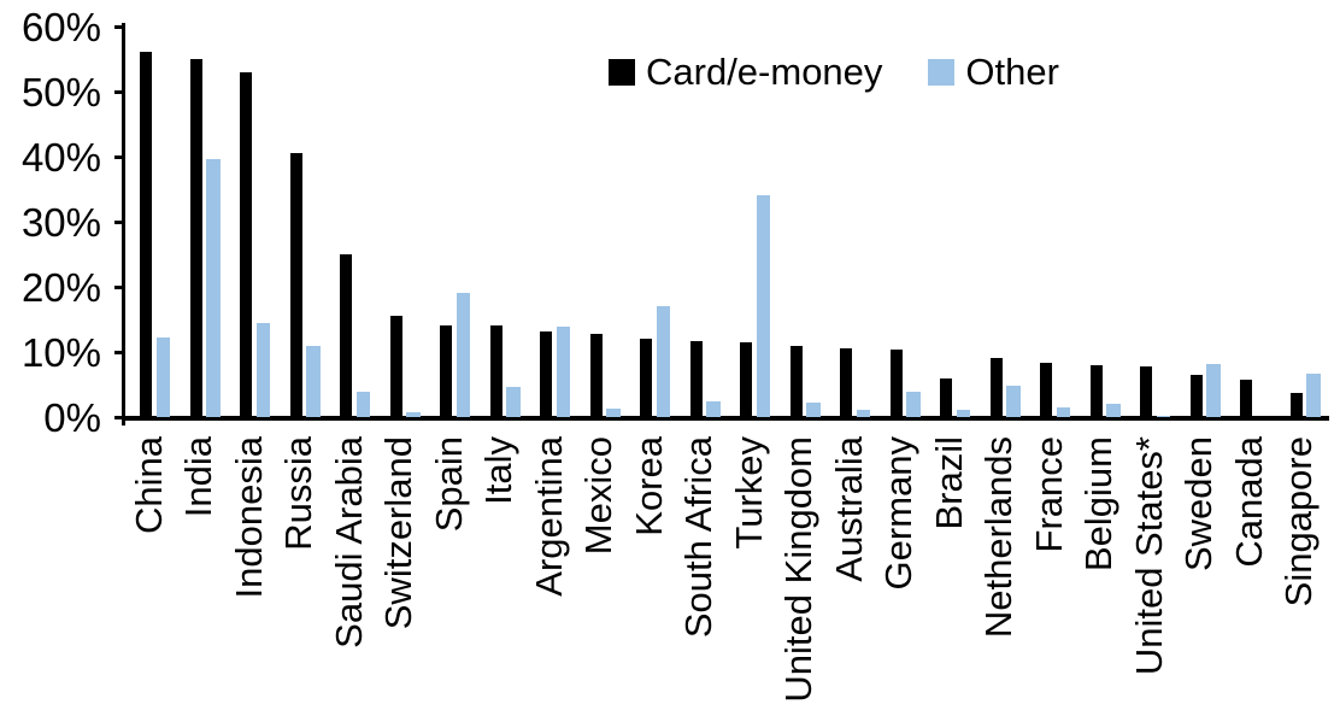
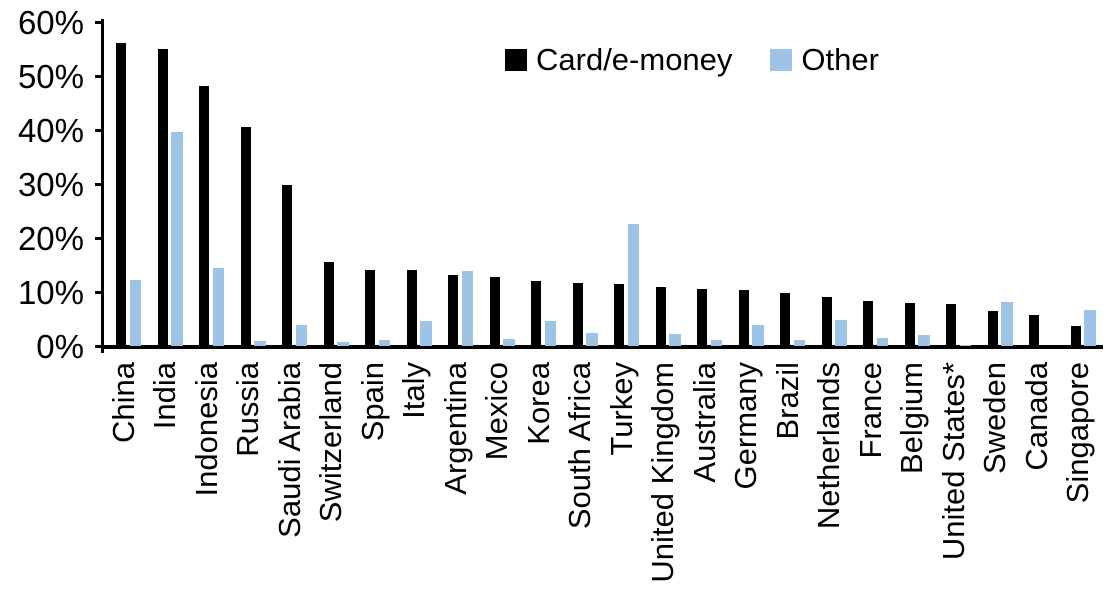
Card/e-money/Indonesia: 53% -> 48%
Other/Russia: 11% -> 1%
Card/e-money/Saudi Arabia: 25% -> 30%
Other/Spain: 19% -> 1%
Other/Korea: 17% -> 5%
Other/Turkey: 34% -> 22%
Card/e-money/Brazil: 6% -> 10%
